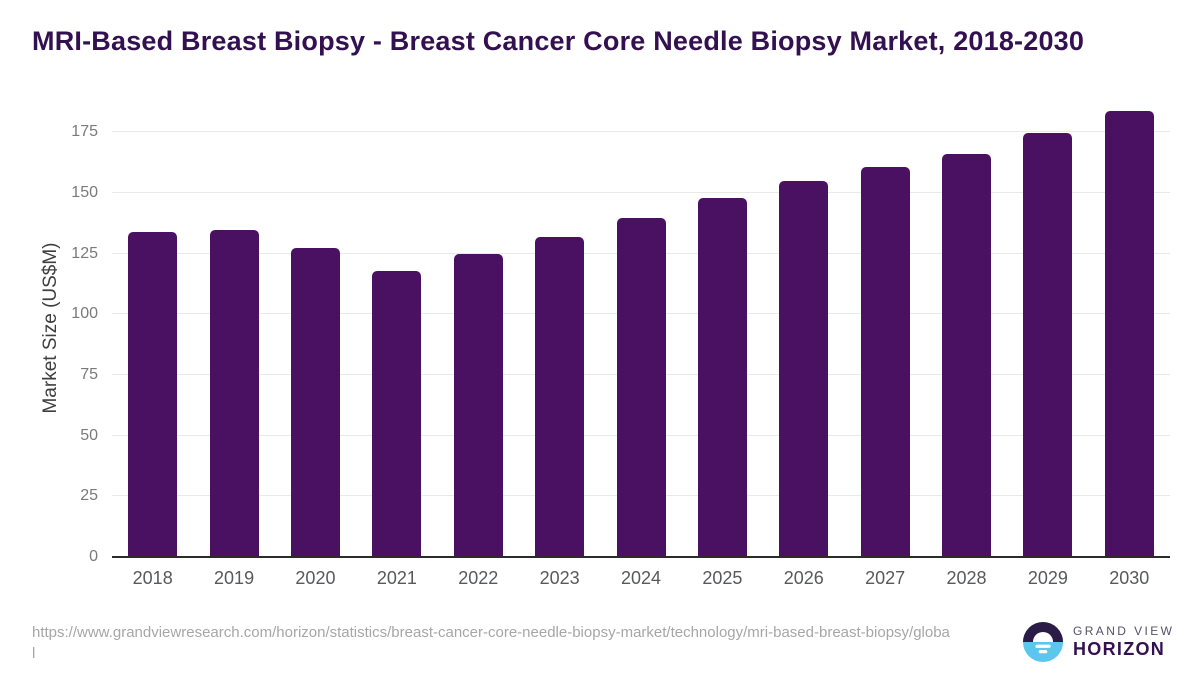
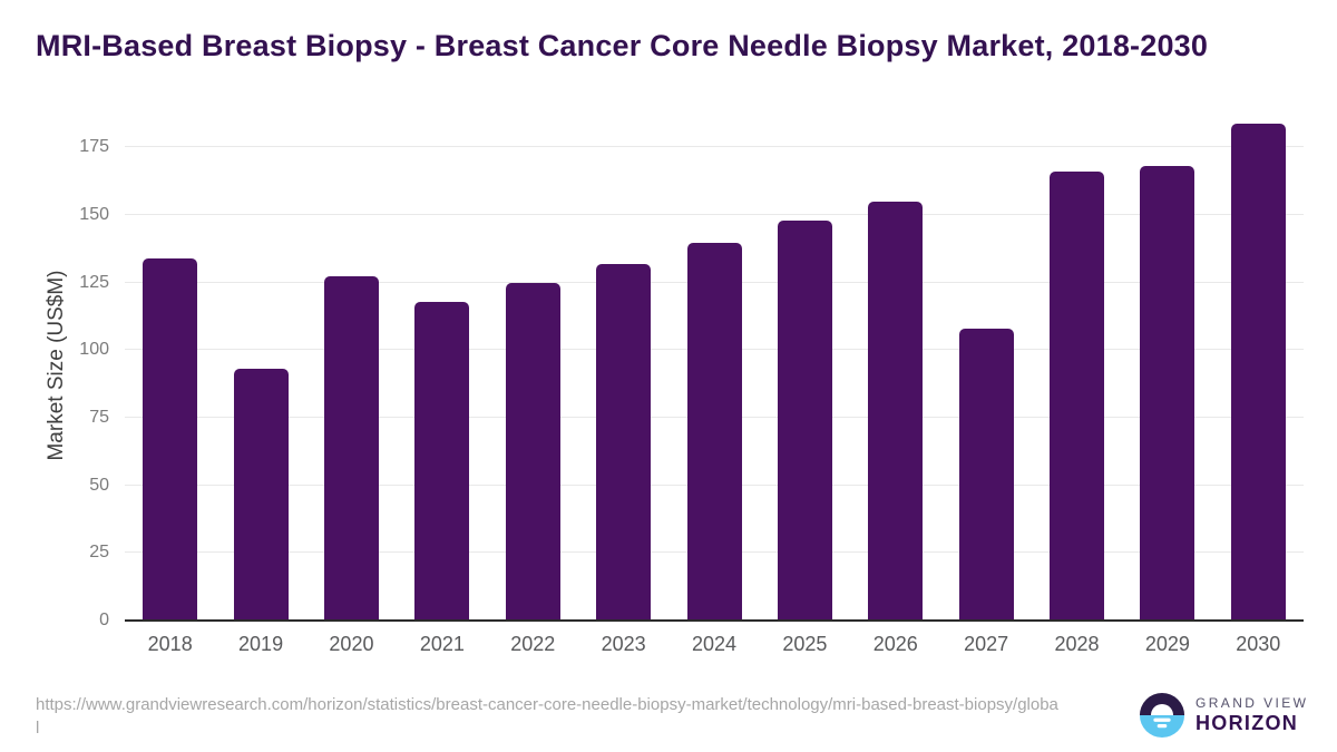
2019: 134 -> 93
2027: 161 -> 108
2029: 175 -> 168
